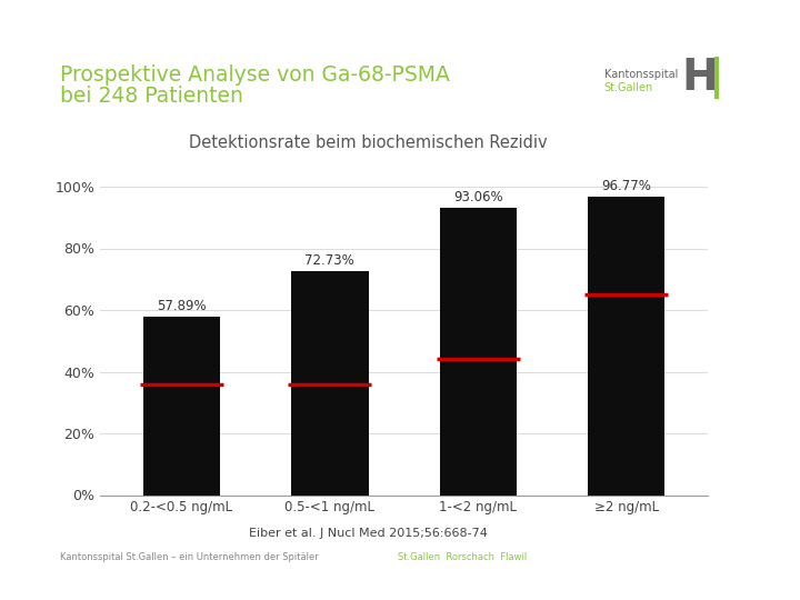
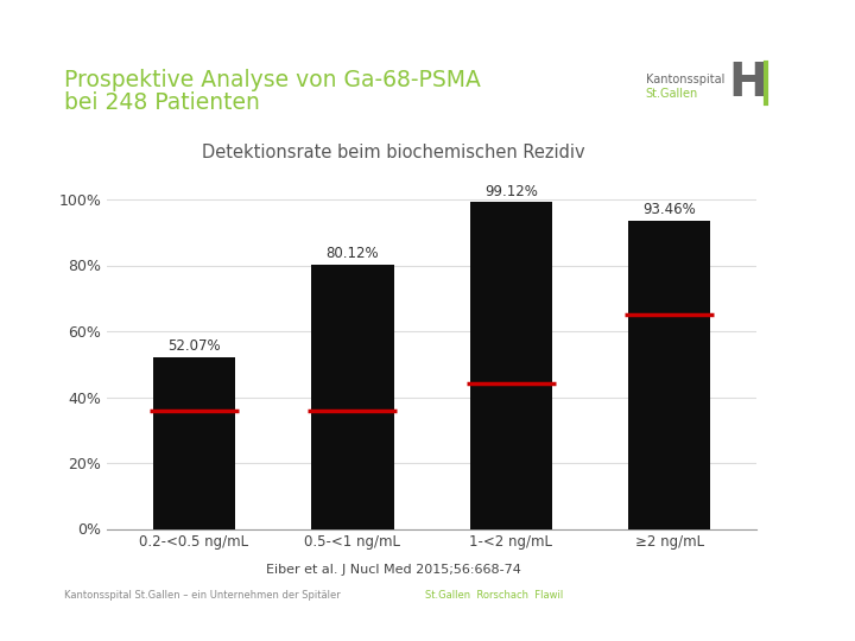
0.2-<0.5 ng/mL: 57.89% -> 52.07%
0.5-<1 ng/mL: 72.73% -> 80.12%
1-<2 ng/mL: 93.06% -> 99.12%
≥2 ng/mL: 96.77% -> 93.46%
